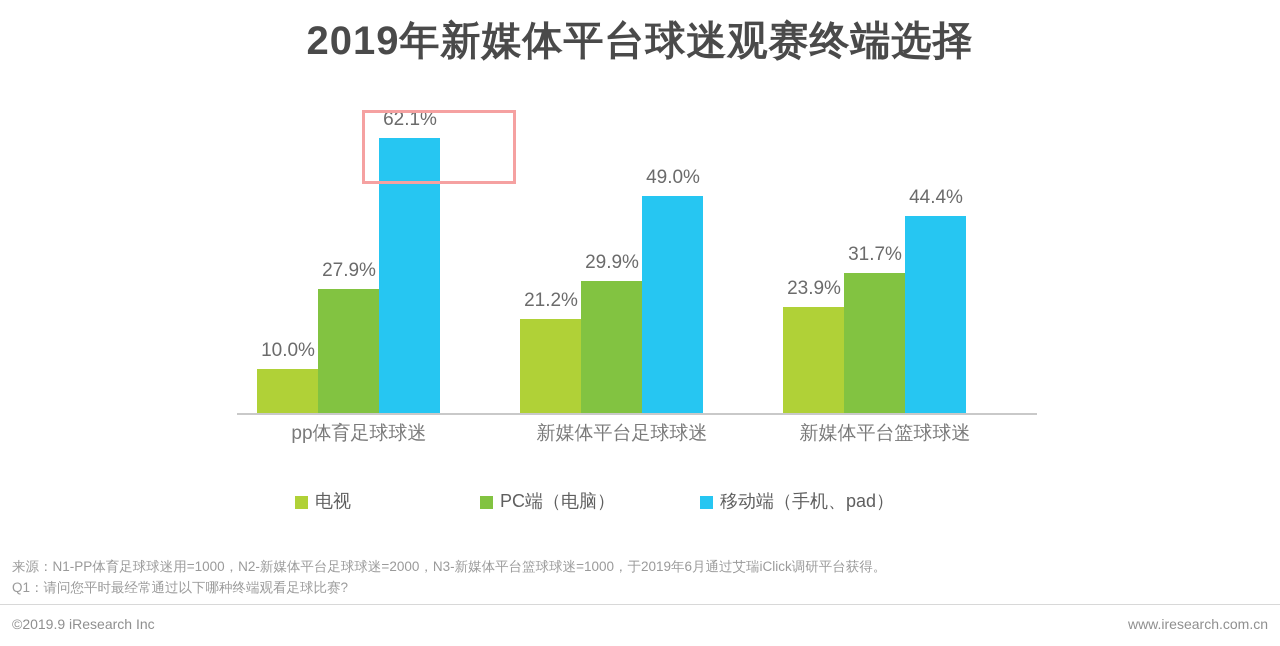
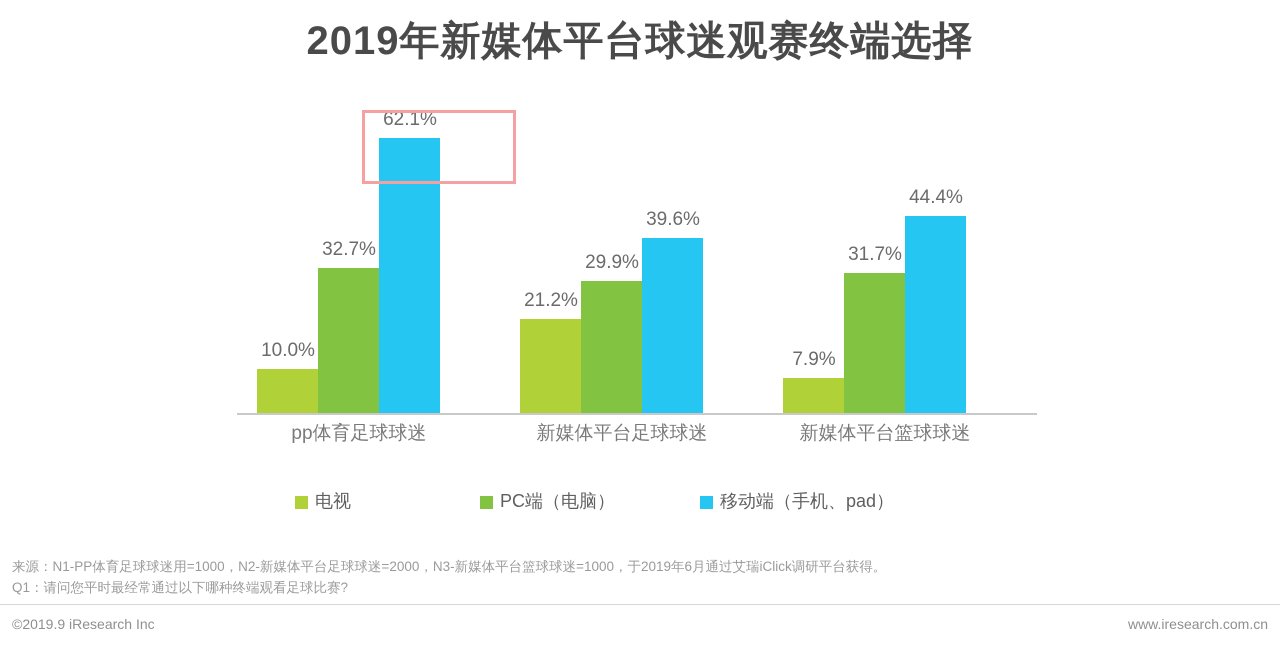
PC端（电脑）/pp体育足球球迷: 27.9% -> 32.7%
移动端（手机、pad）/新媒体平台足球球迷: 49.0% -> 39.6%
电视/新媒体平台篮球球迷: 23.9% -> 7.9%
